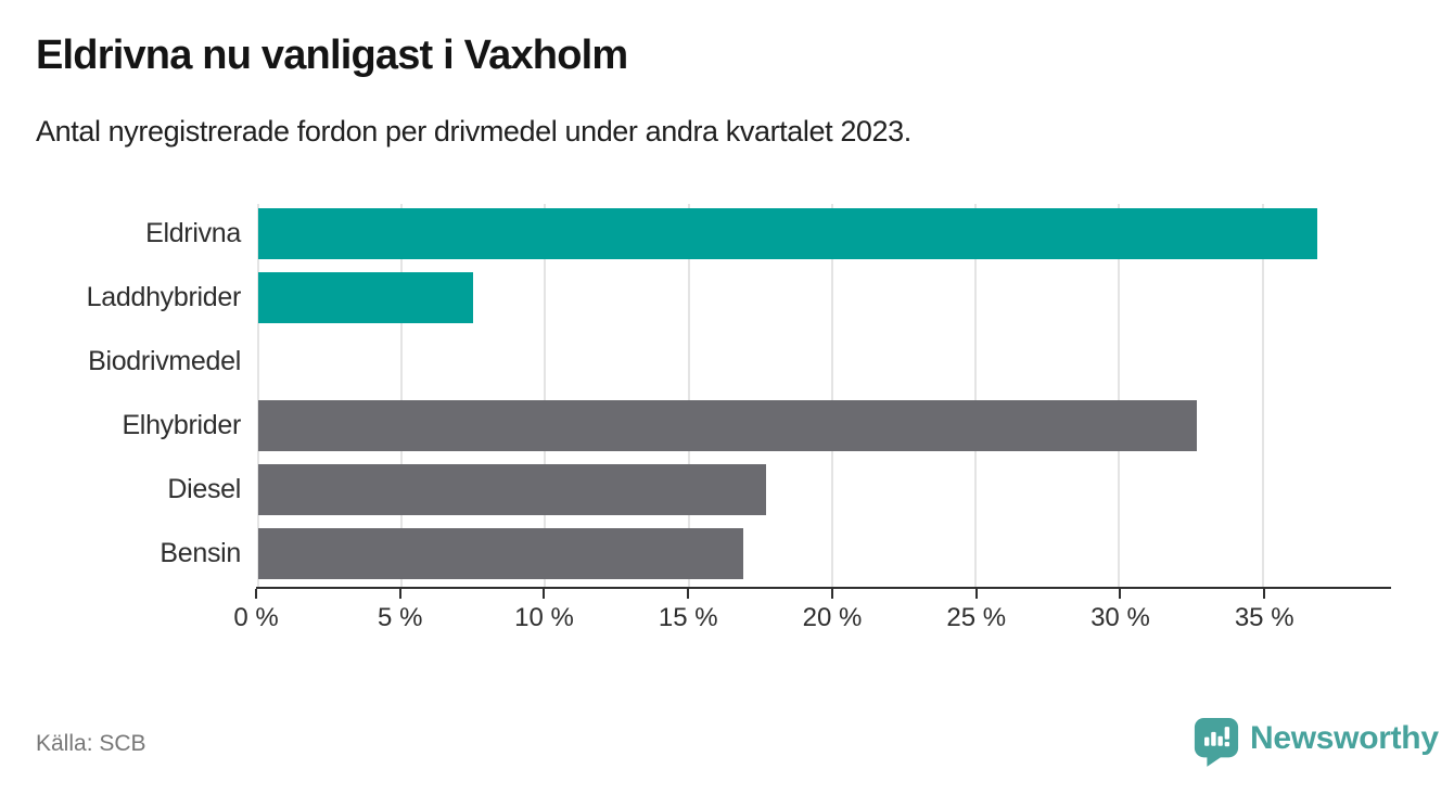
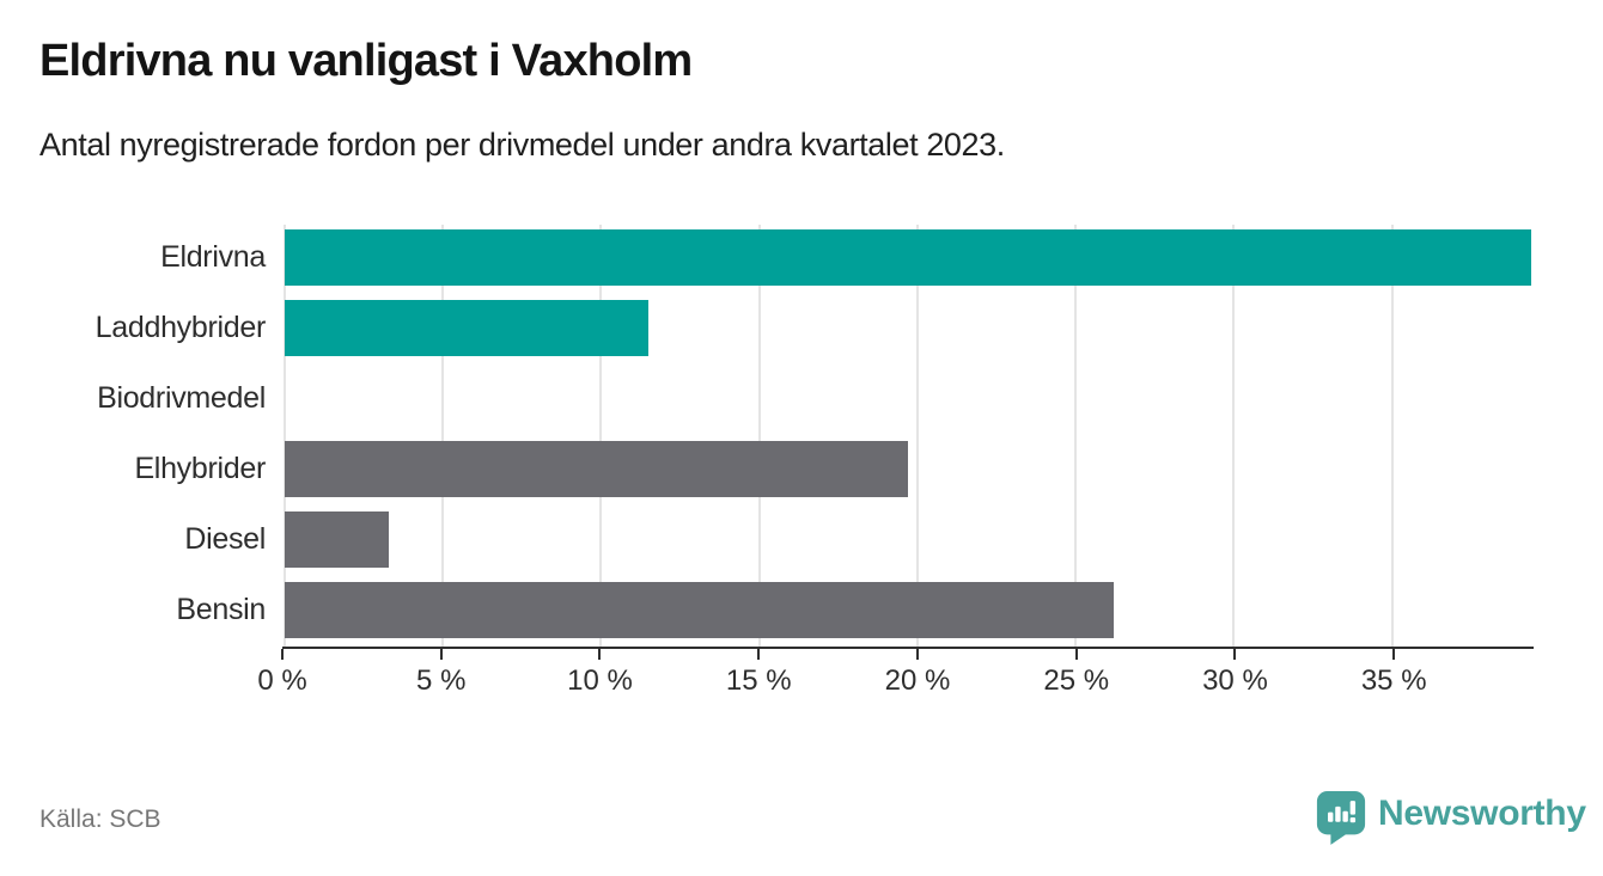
Eldrivna: 36.9% -> 39.4%
Laddhybrider: 7.5% -> 11.5%
Elhybrider: 32.7% -> 19.7%
Diesel: 17.7% -> 3.3%
Bensin: 16.9% -> 26.2%
